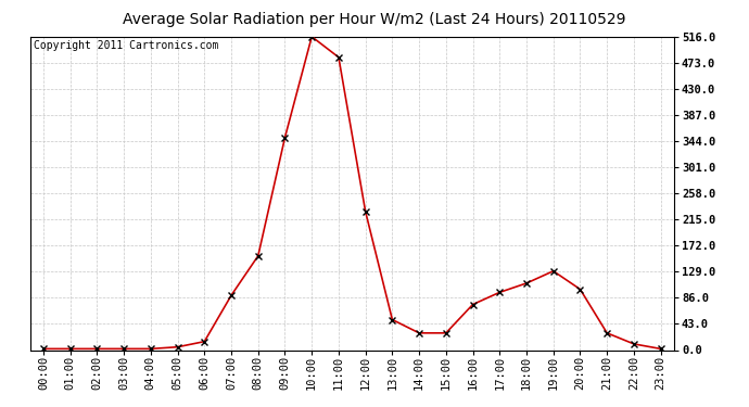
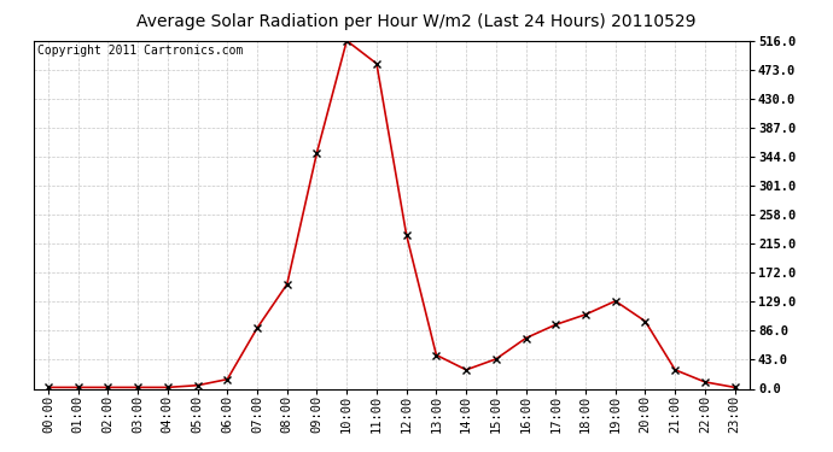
15:00: 28 -> 44
